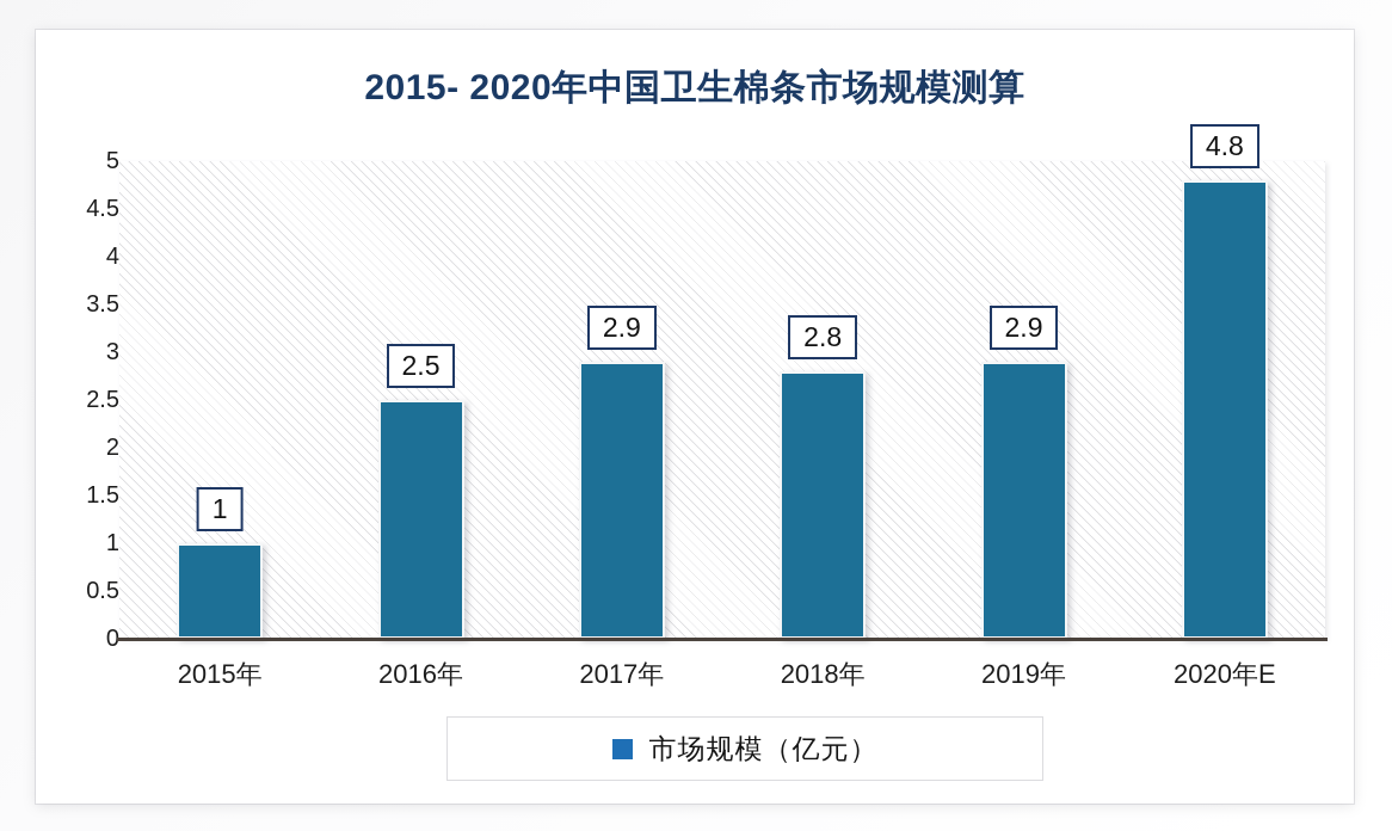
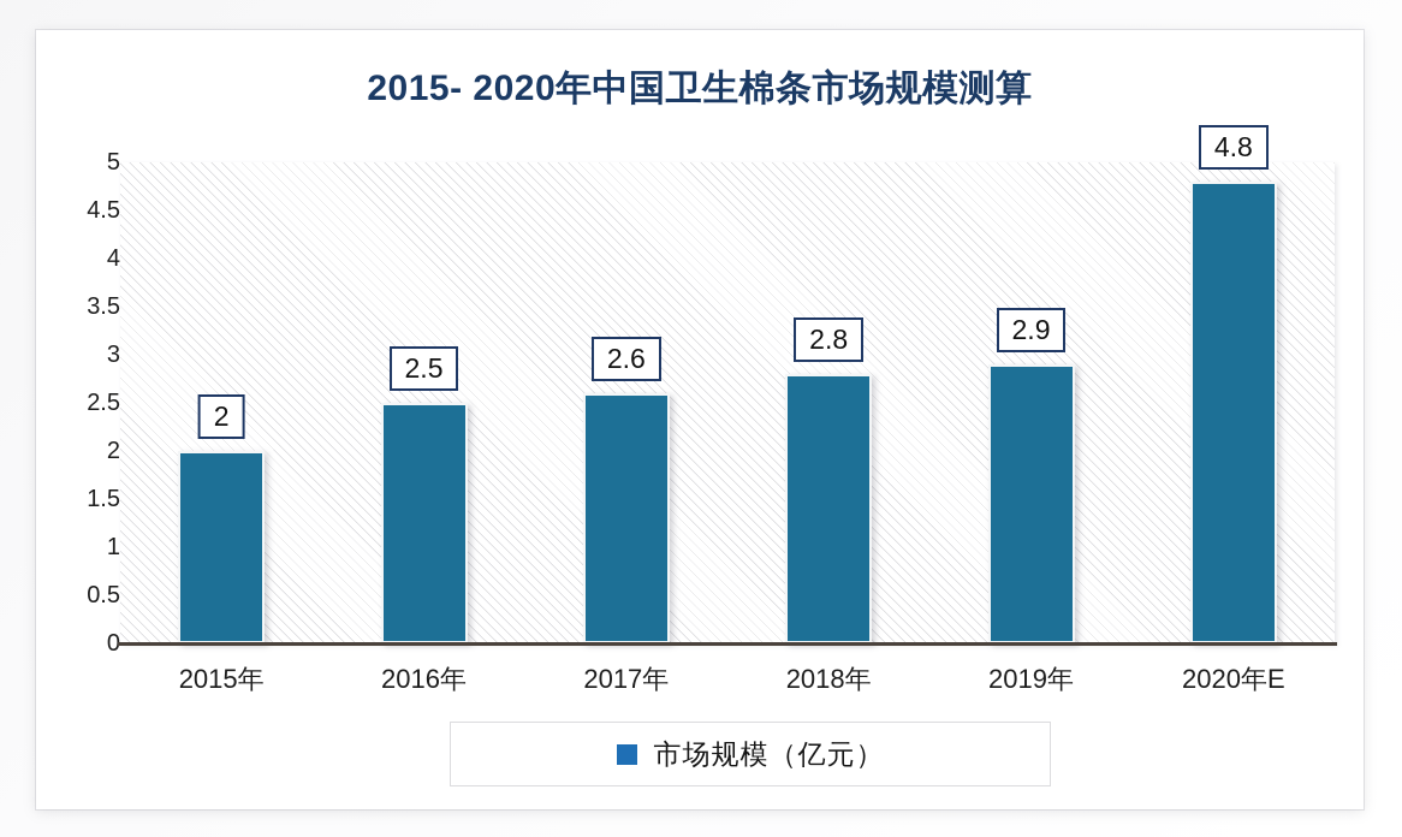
2015年: 1 -> 2
2017年: 2.9 -> 2.6
